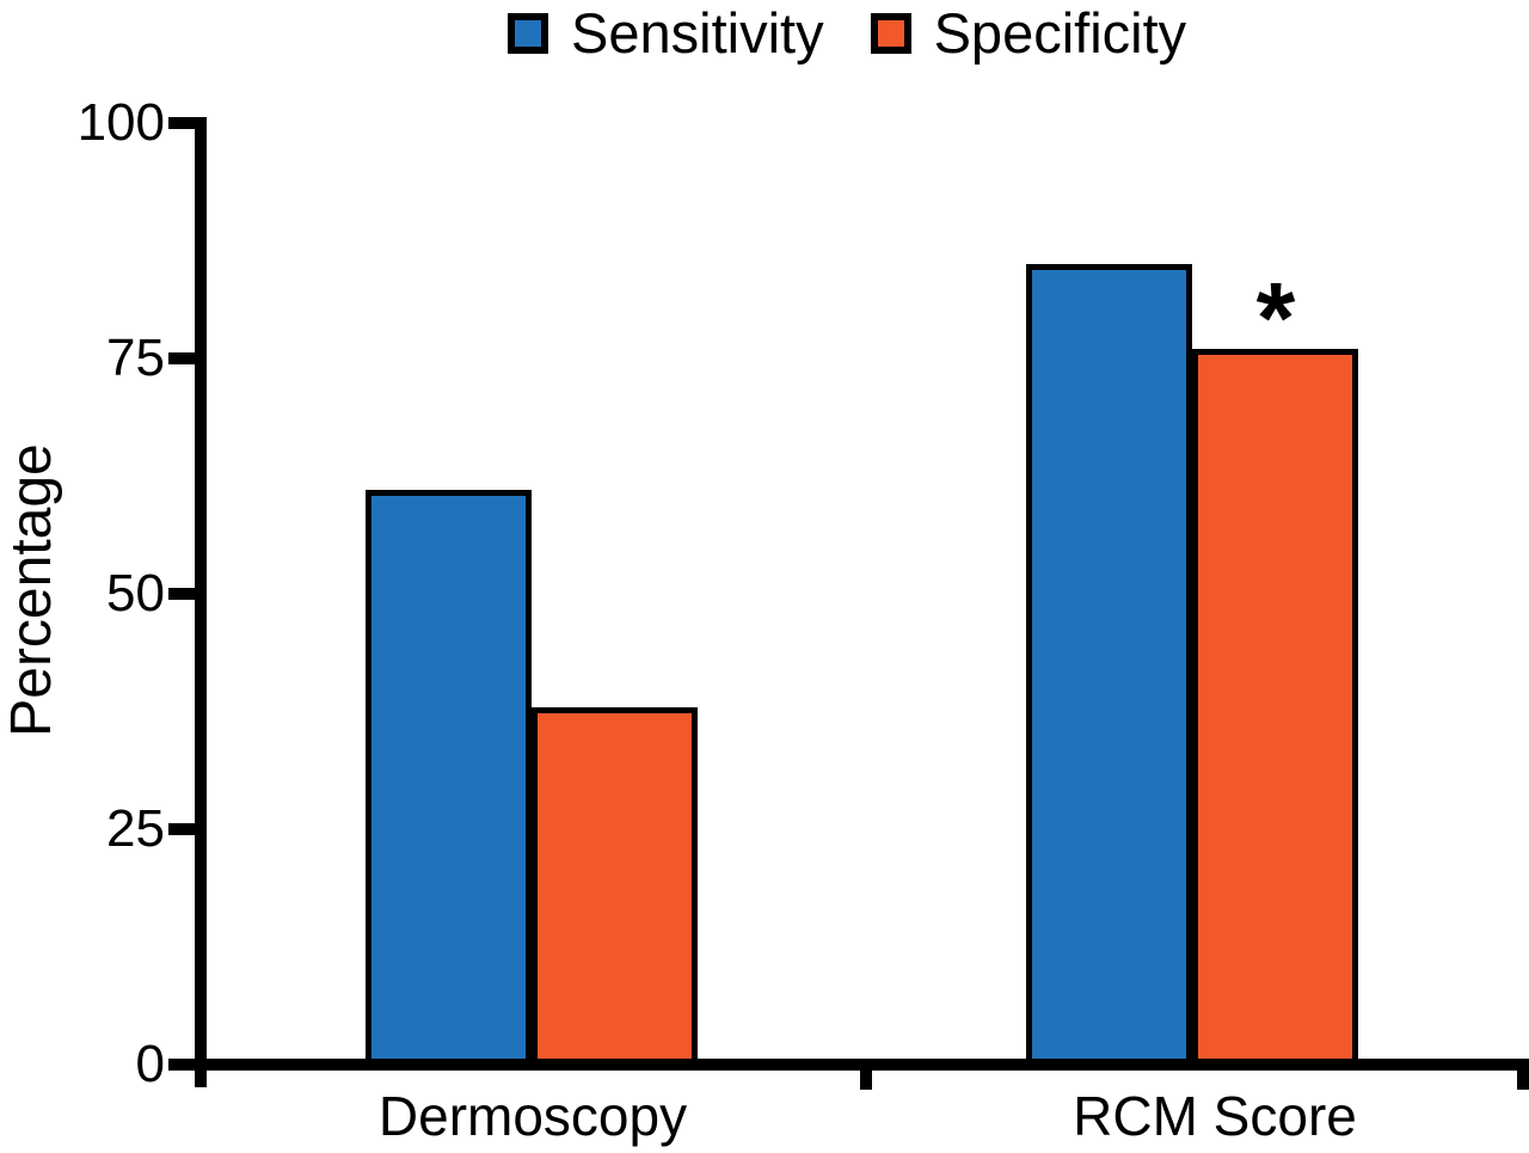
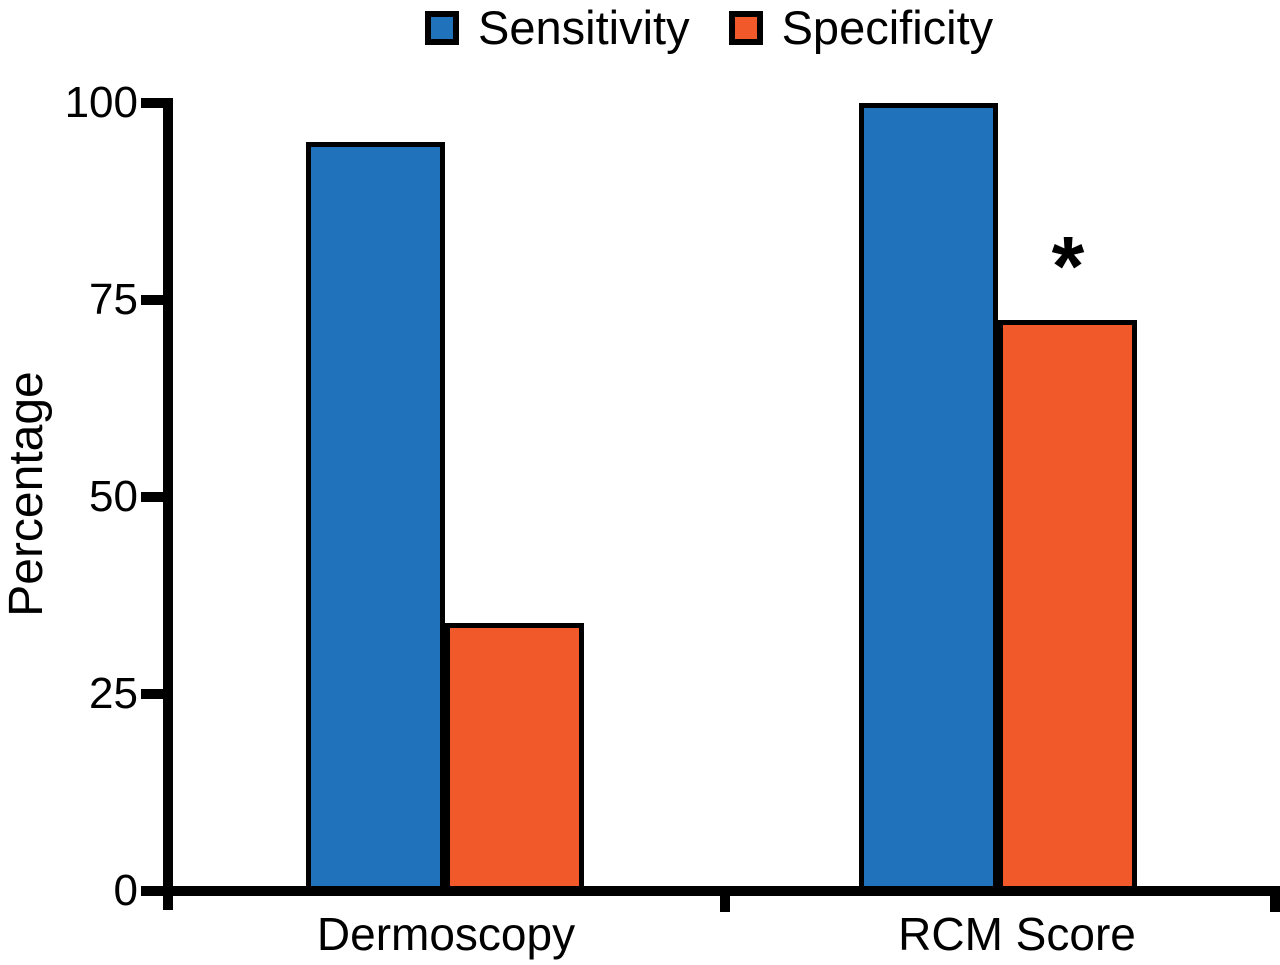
Sensitivity/Dermoscopy: 61 -> 95
Specificity/Dermoscopy: 38 -> 34
Sensitivity/RCM Score: 85 -> 100
Specificity/RCM Score: 76 -> 72
